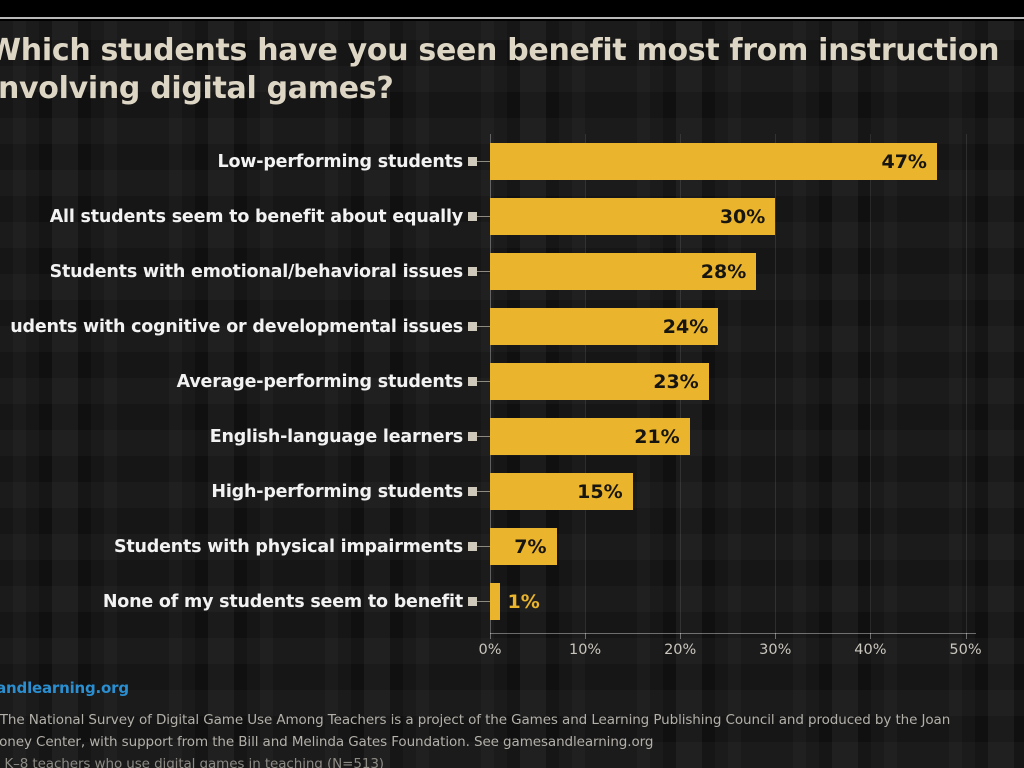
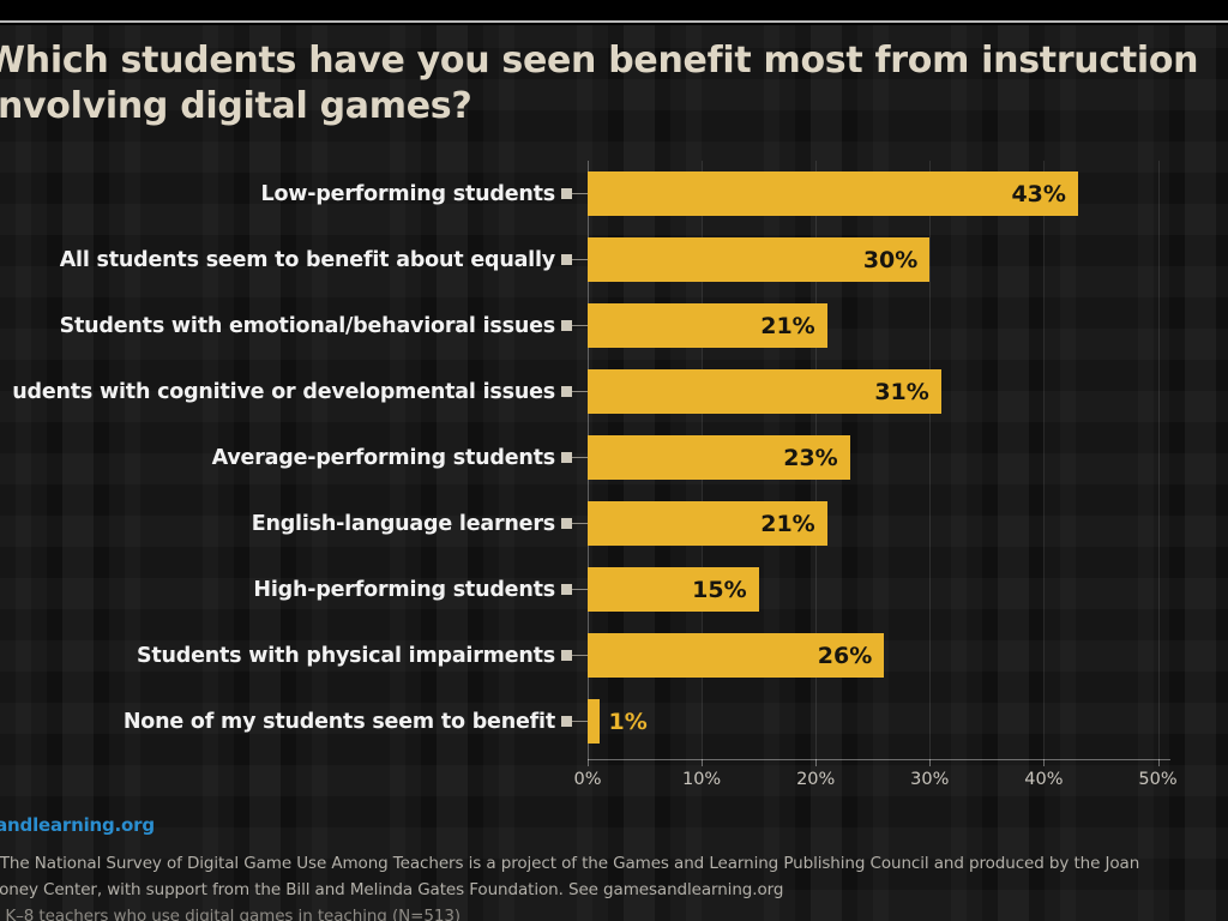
Low-performing students: 47% -> 43%
Students with emotional/behavioral issues: 28% -> 21%
udents with cognitive or developmental issues: 24% -> 31%
Students with physical impairments: 7% -> 26%
